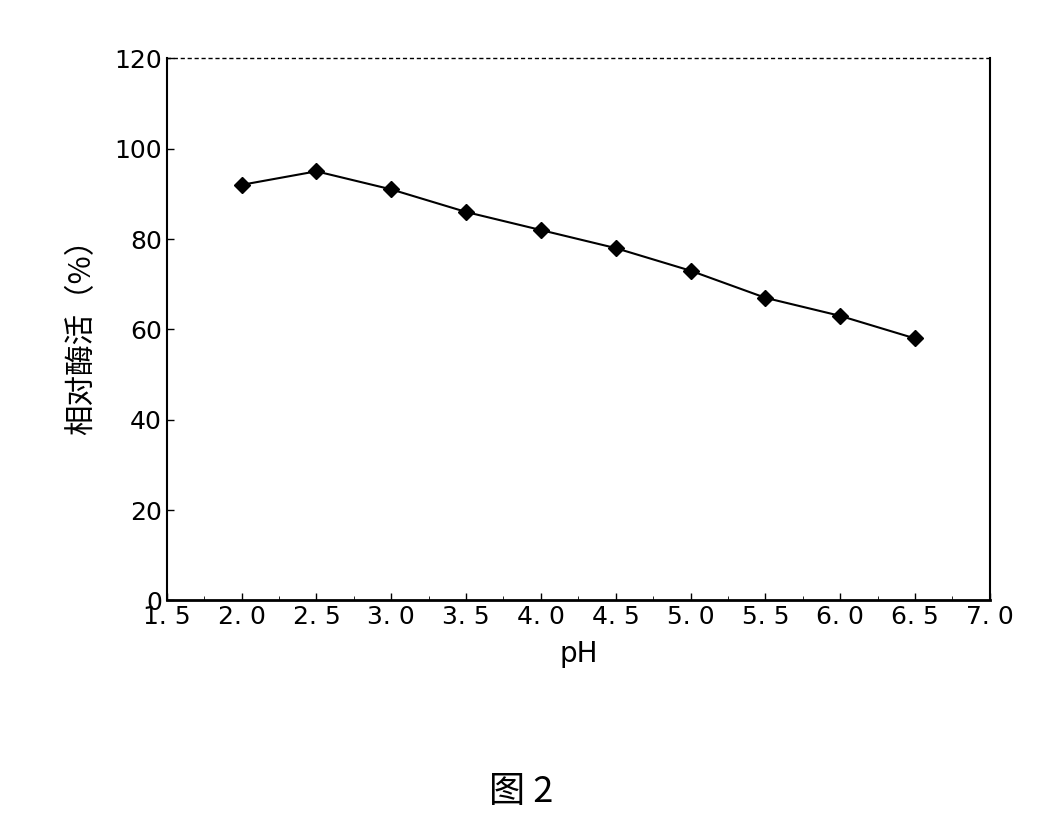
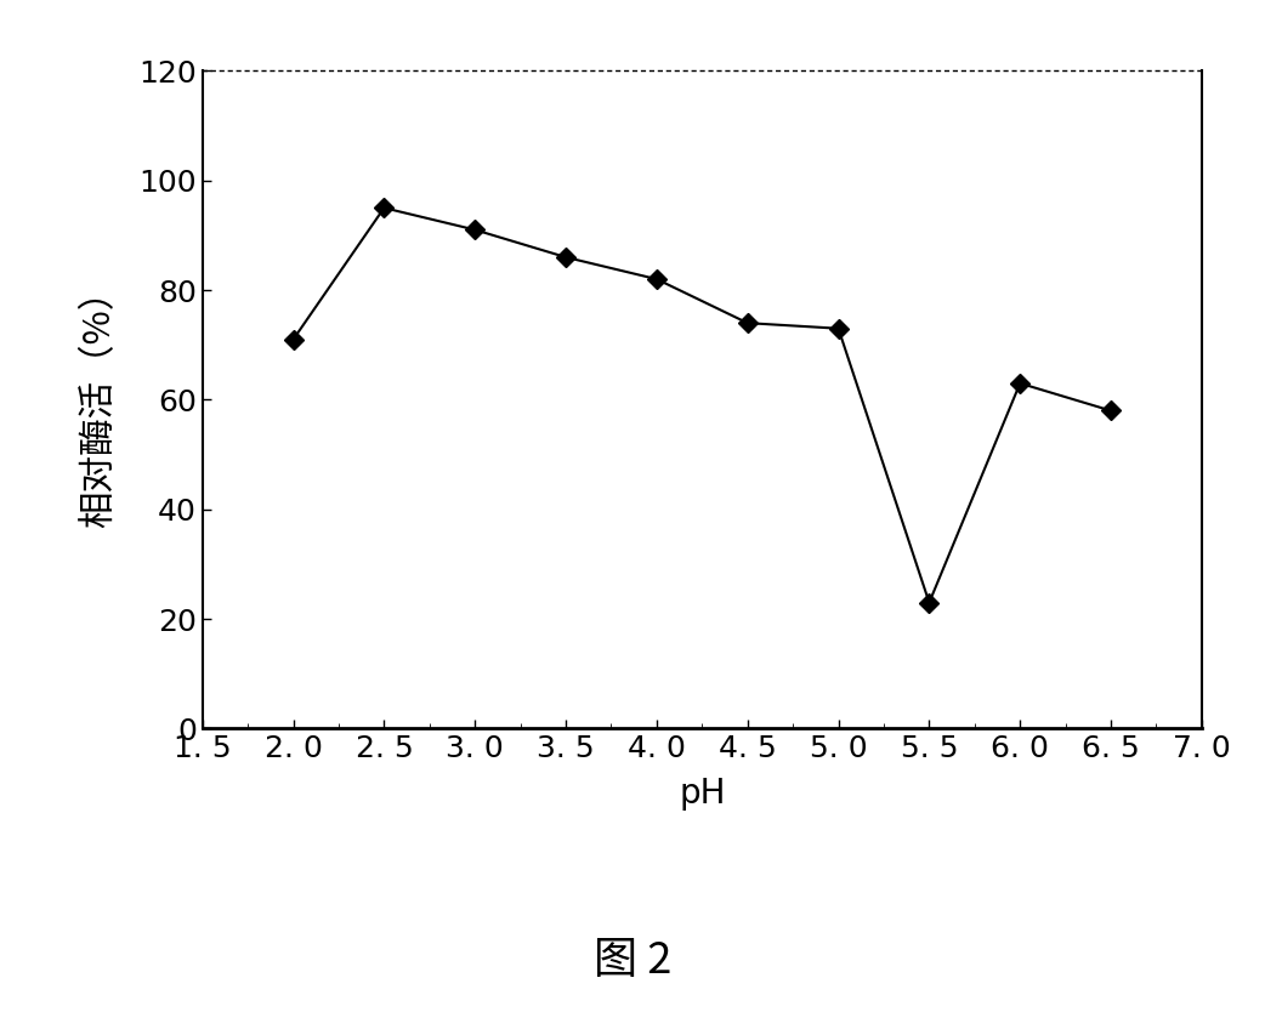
2. 0: 92 -> 71
4. 5: 78 -> 74
5. 5: 67 -> 23
